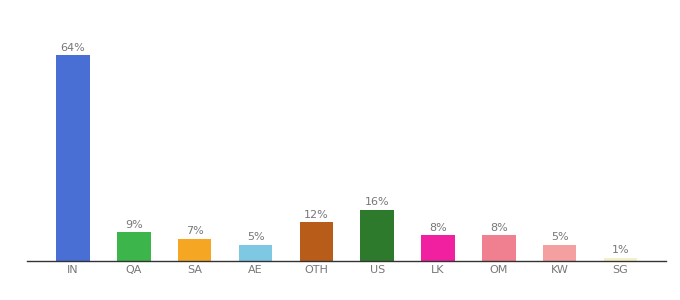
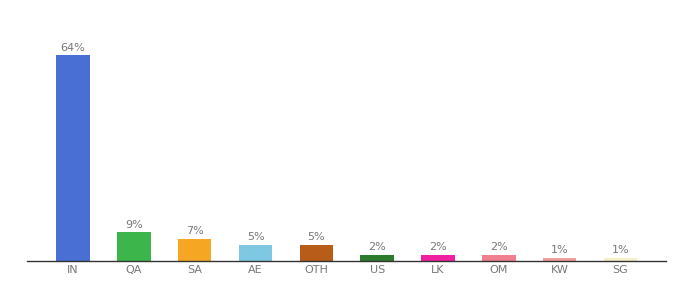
OTH: 12% -> 5%
US: 16% -> 2%
LK: 8% -> 2%
OM: 8% -> 2%
KW: 5% -> 1%
